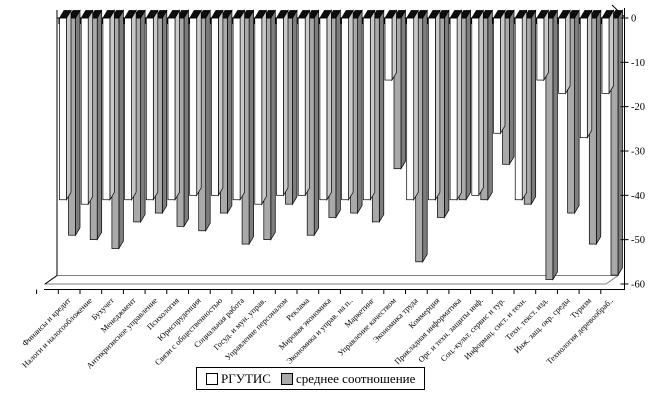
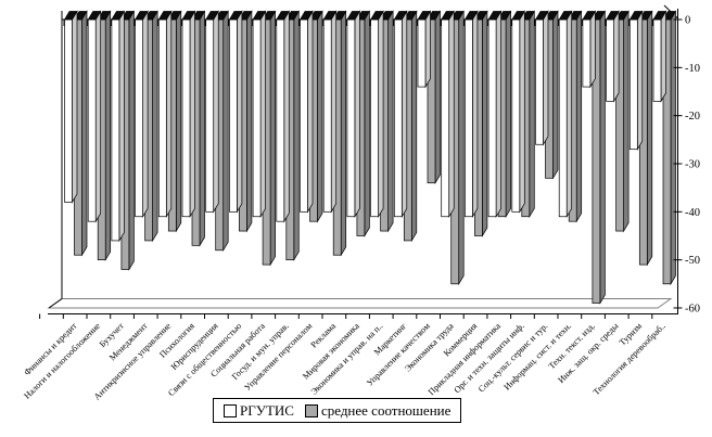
РГУТИС/Финансы и кредит: -41 -> -38
РГУТИС/Бухучет: -41 -> -46
среднее соотношение/Технология деревообраб..: -58 -> -55
